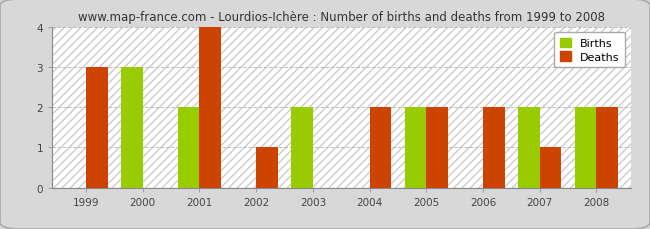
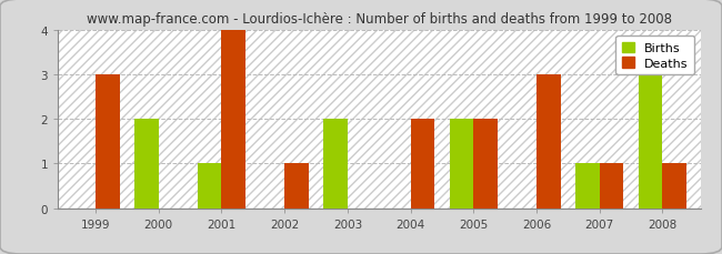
Births/2000: 3 -> 2
Births/2001: 2 -> 1
Deaths/2006: 2 -> 3
Births/2007: 2 -> 1
Births/2008: 2 -> 3
Deaths/2008: 2 -> 1
